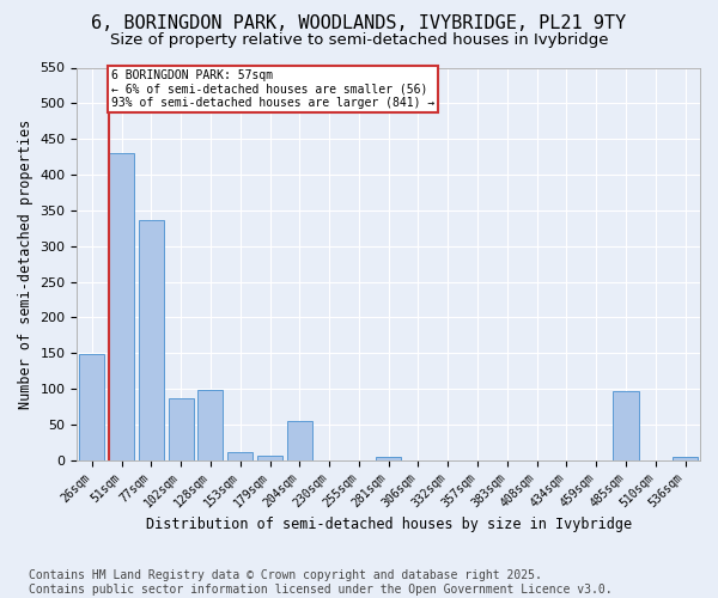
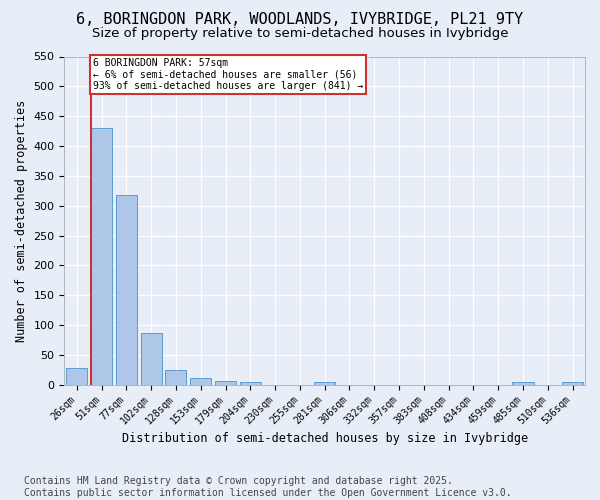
26sqm: 148 -> 28
77sqm: 336 -> 318
128sqm: 98 -> 24
204sqm: 54 -> 4
485sqm: 96 -> 4
